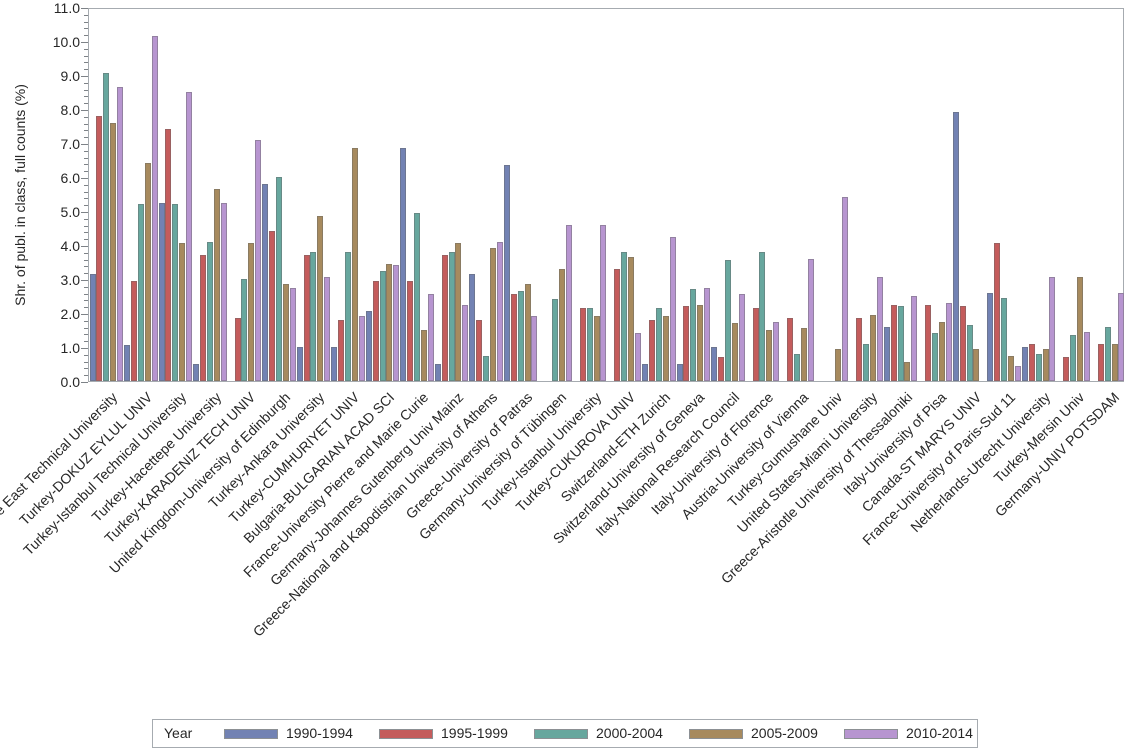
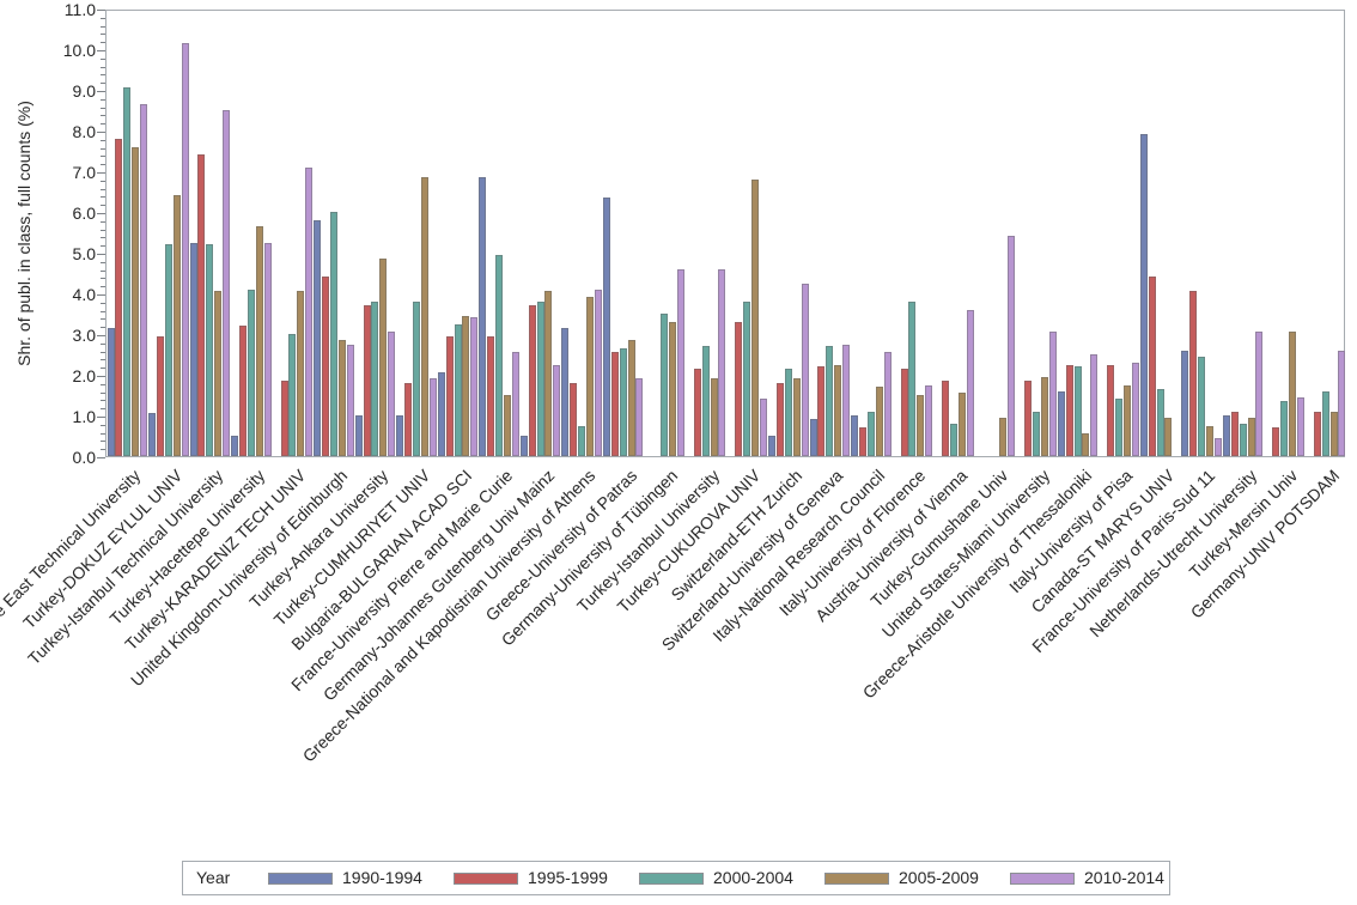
1995-1999/Turkey-Hacettepe University: 3.7 -> 3.2
2000-2004/Germany-University of Tübingen: 2.4 -> 3.5
2000-2004/Turkey-Istanbul University: 2.1 -> 2.7
2005-2009/Turkey-CUKUROVA UNIV: 3.6 -> 6.8
1990-1994/Switzerland-University of Geneva: 0.5 -> 0.9
2000-2004/Italy-National Research Council: 3.5 -> 1.1
1995-1999/Canada-ST MARYS UNIV: 2.2 -> 4.4
